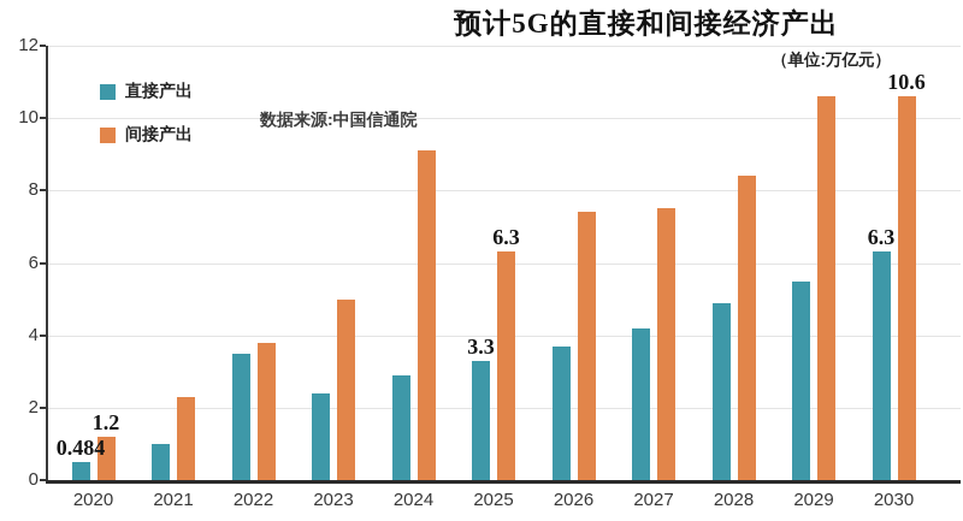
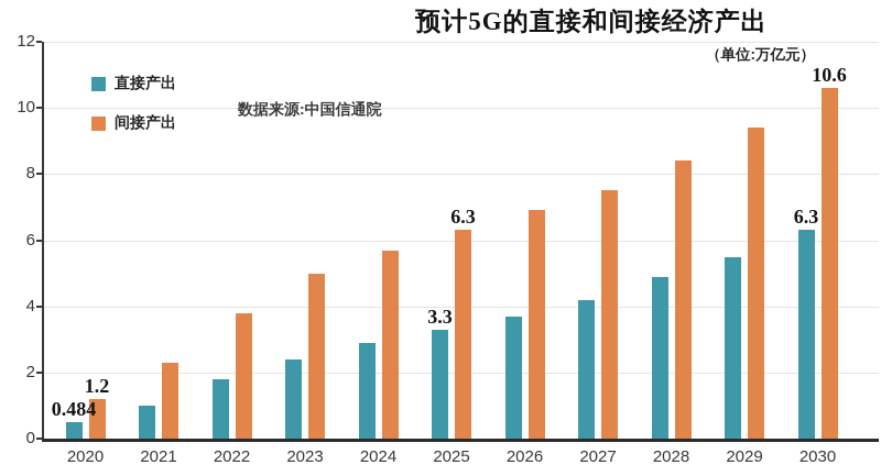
直接产出/2022: 3.5 -> 1.8
间接产出/2024: 9.1 -> 5.7
间接产出/2026: 7.4 -> 6.9
间接产出/2029: 10.6 -> 9.4
